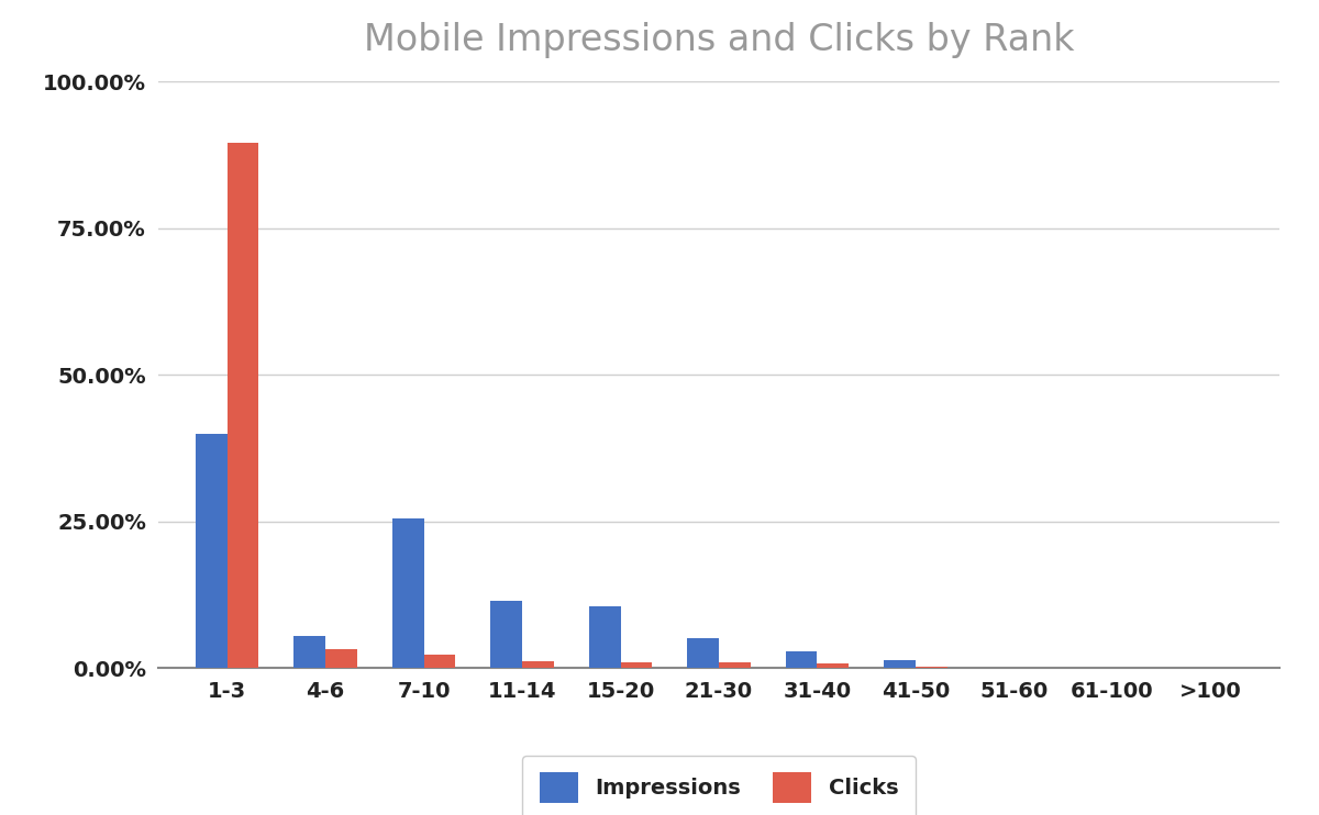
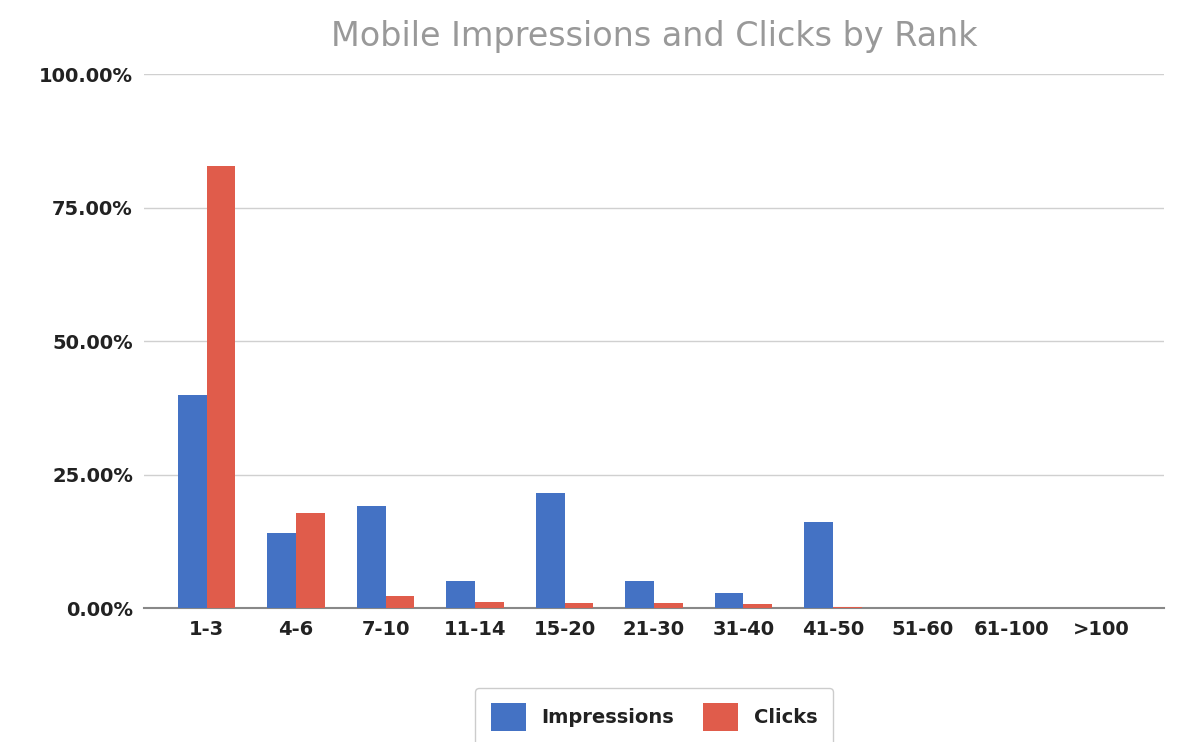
Clicks/1-3: 89.5% -> 82.8%
Impressions/4-6: 5.5% -> 14.2%
Clicks/4-6: 3.3% -> 17.8%
Impressions/7-10: 25.5% -> 19.2%
Impressions/11-14: 11.5% -> 5.2%
Impressions/15-20: 10.5% -> 21.6%
Impressions/41-50: 1.3% -> 16.2%
